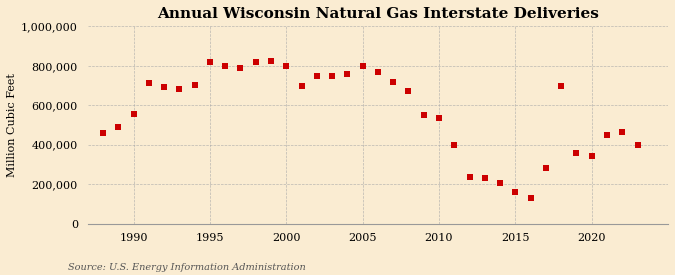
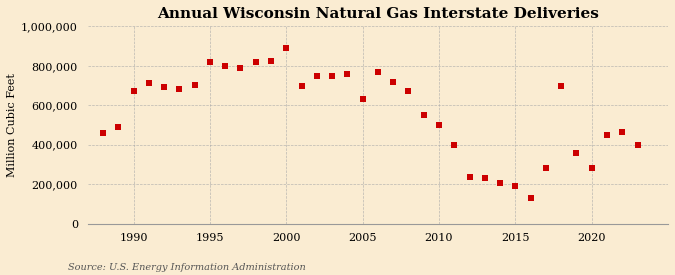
1990: 560,000 -> 670,000
2000: 800,000 -> 890,000
2005: 800,000 -> 630,000
2010: 540,000 -> 500,000
2015: 160,000 -> 190,000
2020: 340,000 -> 280,000
